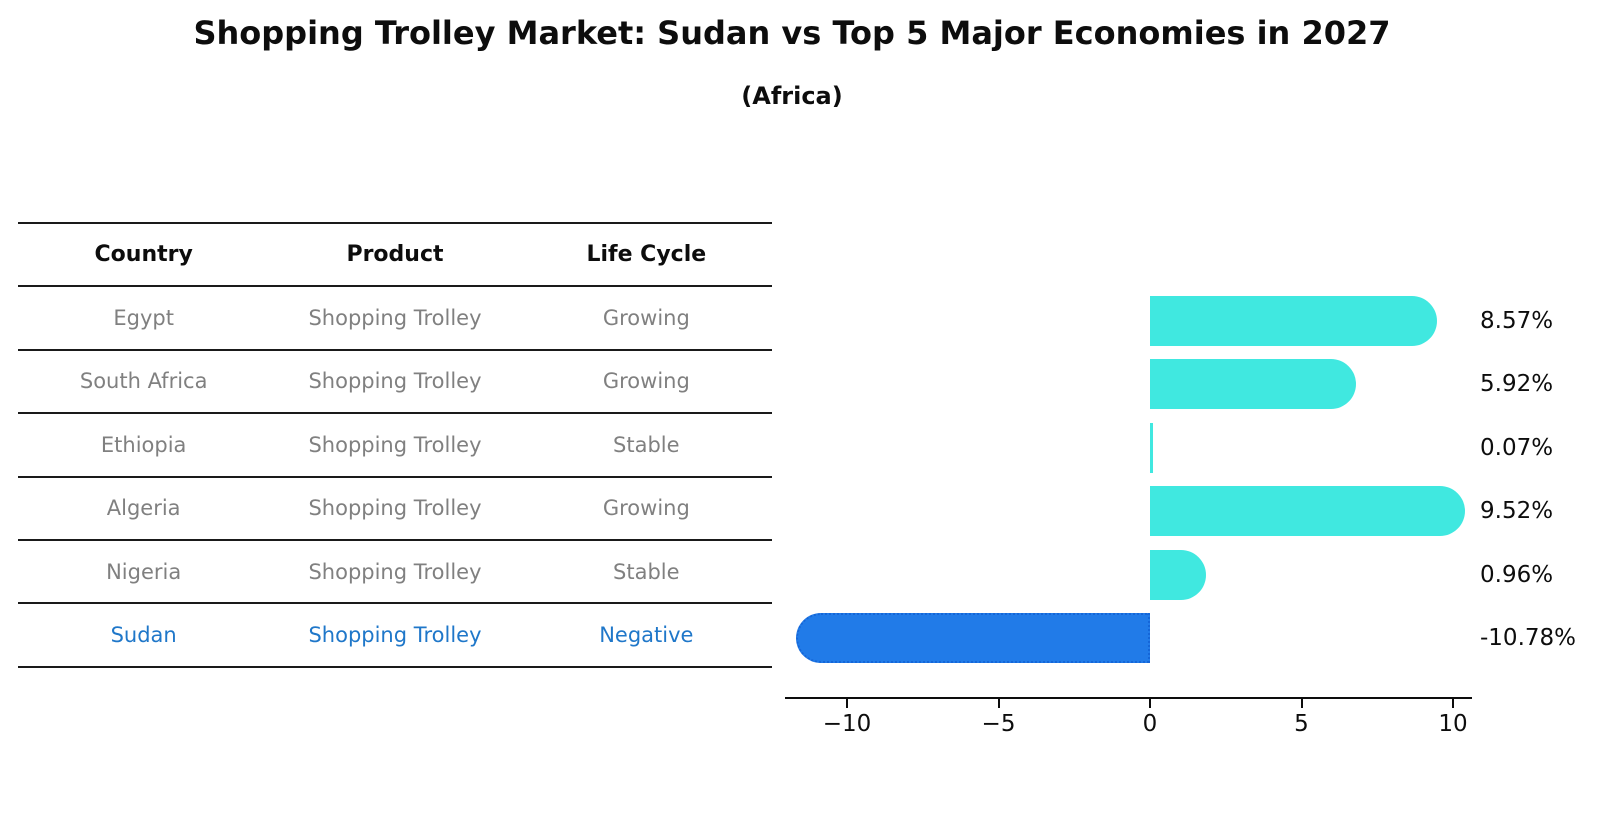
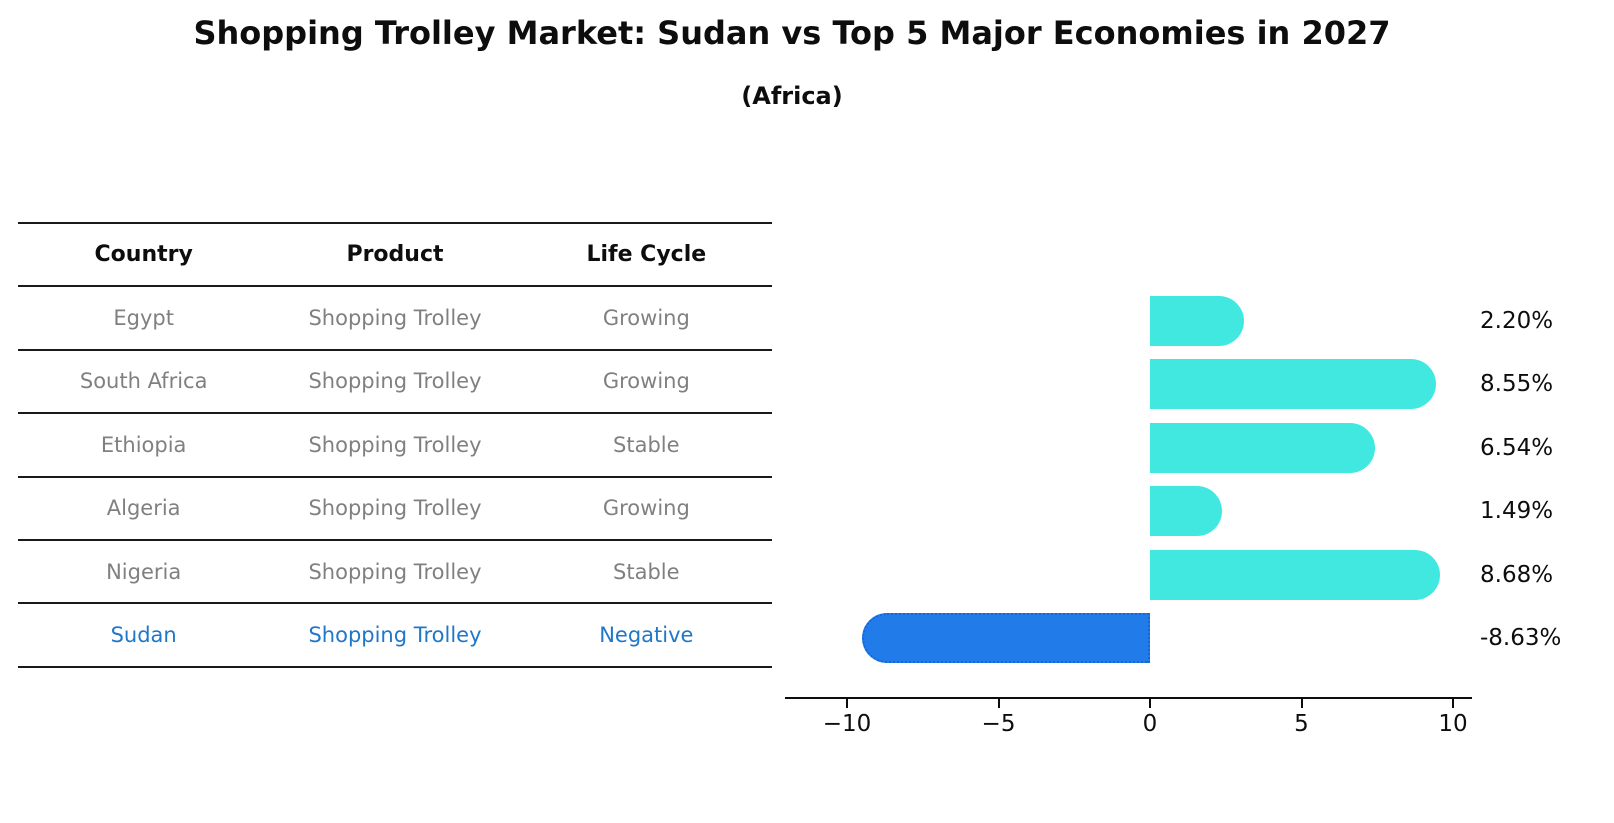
Egypt: 8.57% -> 2.20%
South Africa: 5.92% -> 8.55%
Ethiopia: 0.07% -> 6.54%
Algeria: 9.52% -> 1.49%
Nigeria: 0.96% -> 8.68%
Sudan: -10.78% -> -8.63%
